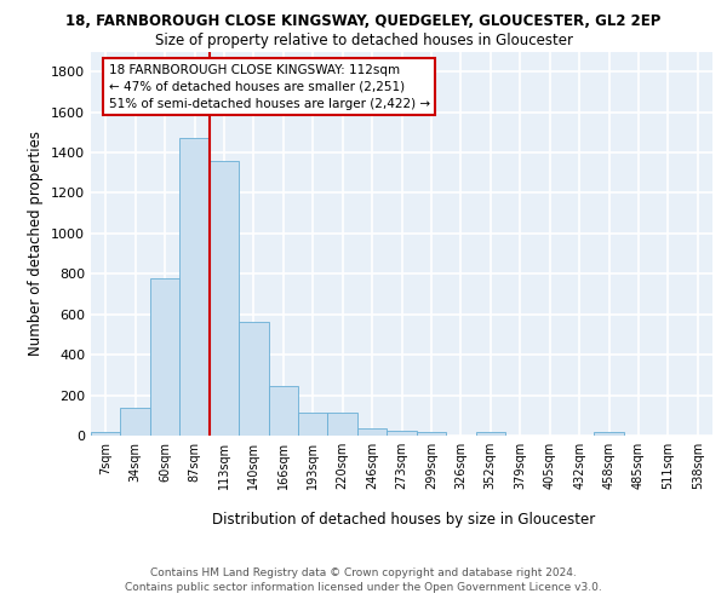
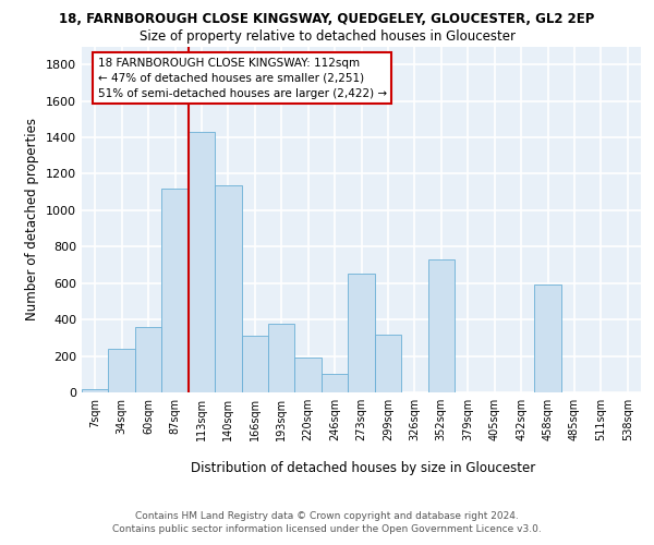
34sqm: 140 -> 240
60sqm: 780 -> 360
87sqm: 1470 -> 1120
113sqm: 1360 -> 1430
140sqm: 560 -> 1140
166sqm: 240 -> 310
193sqm: 120 -> 380
220sqm: 120 -> 190
246sqm: 40 -> 100
273sqm: 20 -> 650
299sqm: 20 -> 320
352sqm: 20 -> 730
458sqm: 20 -> 590
